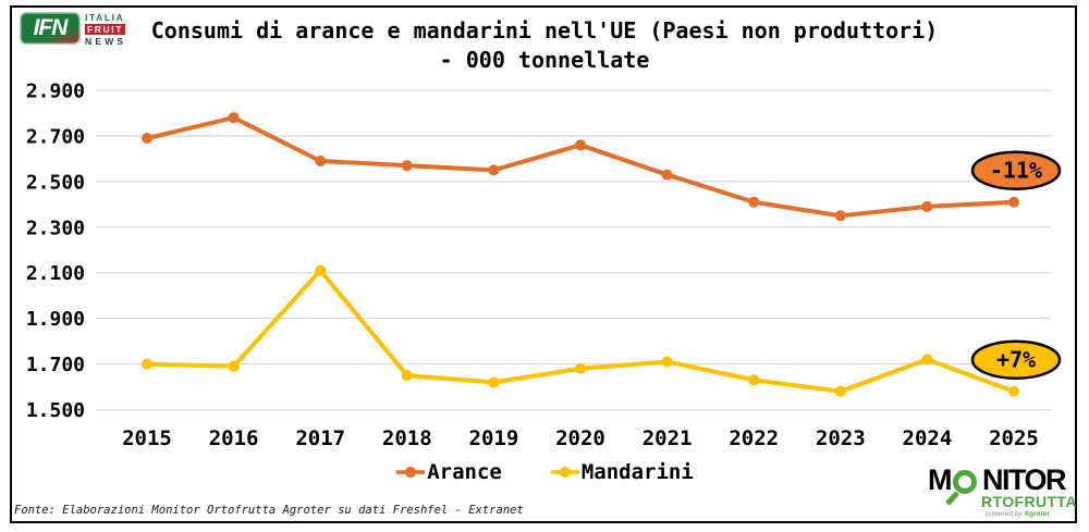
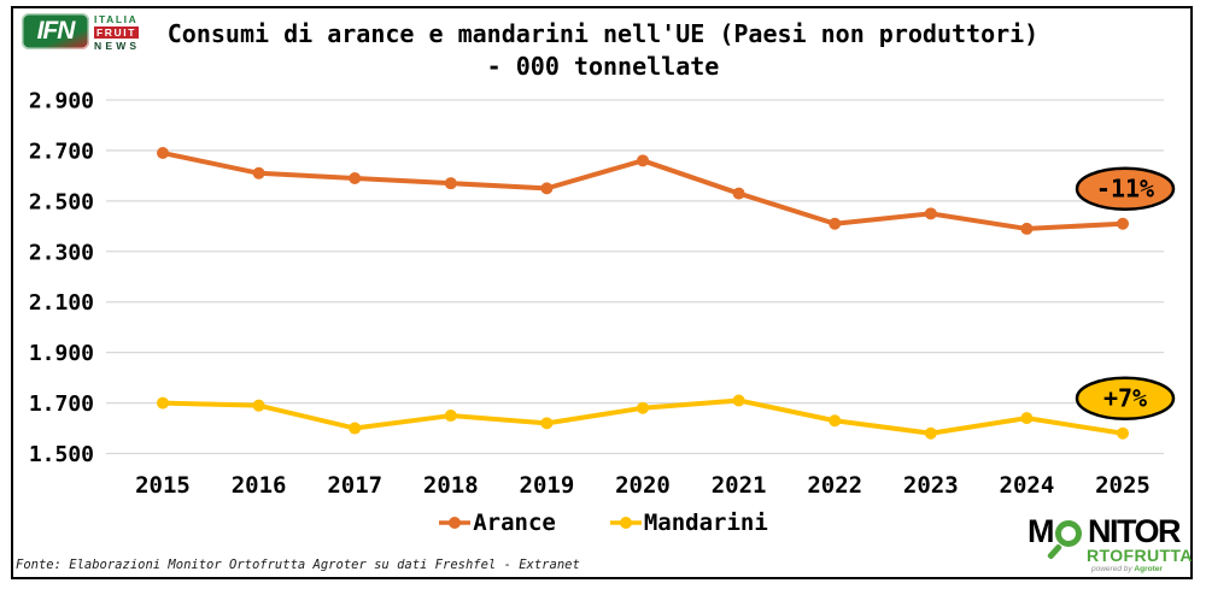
Arance/2016: 2.78 -> 2.61
Mandarini/2017: 2.11 -> 1.60
Arance/2023: 2.35 -> 2.45
Mandarini/2024: 1.72 -> 1.64
